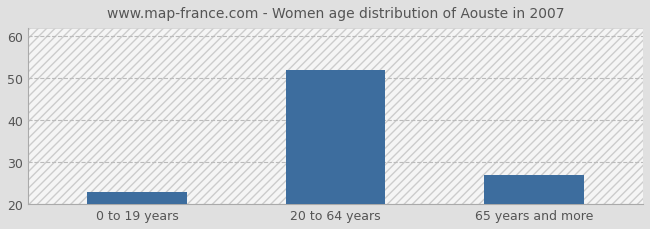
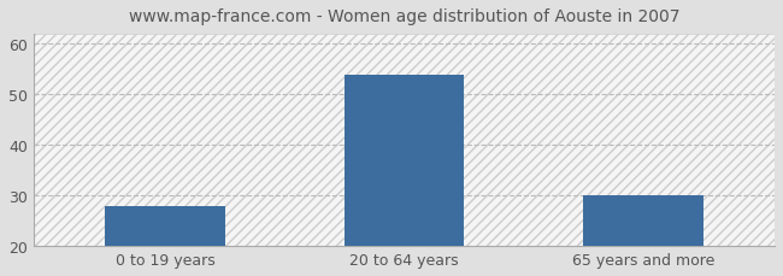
0 to 19 years: 23 -> 28
20 to 64 years: 52 -> 54
65 years and more: 27 -> 30
